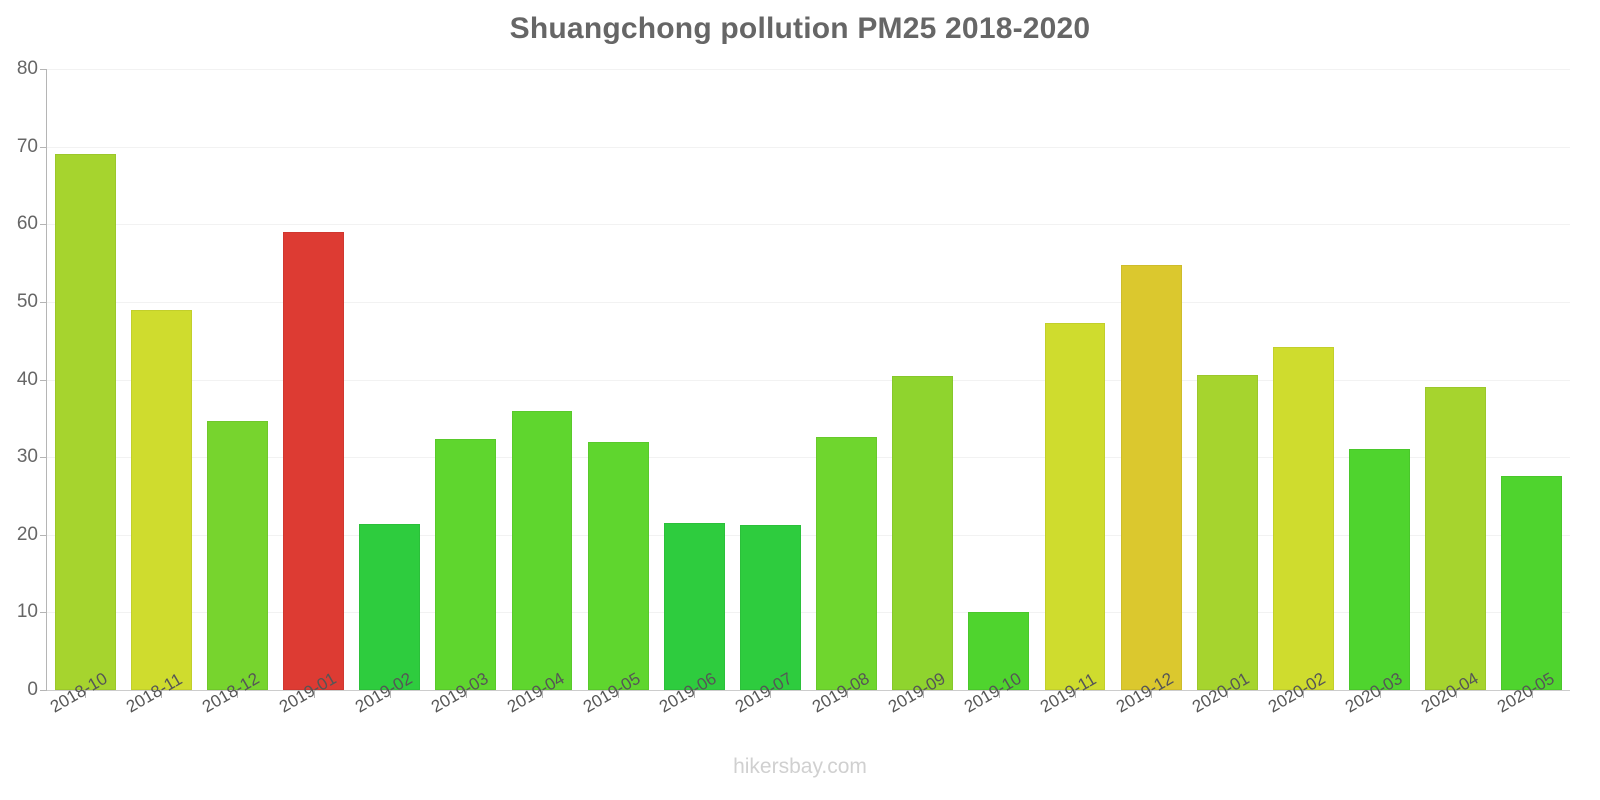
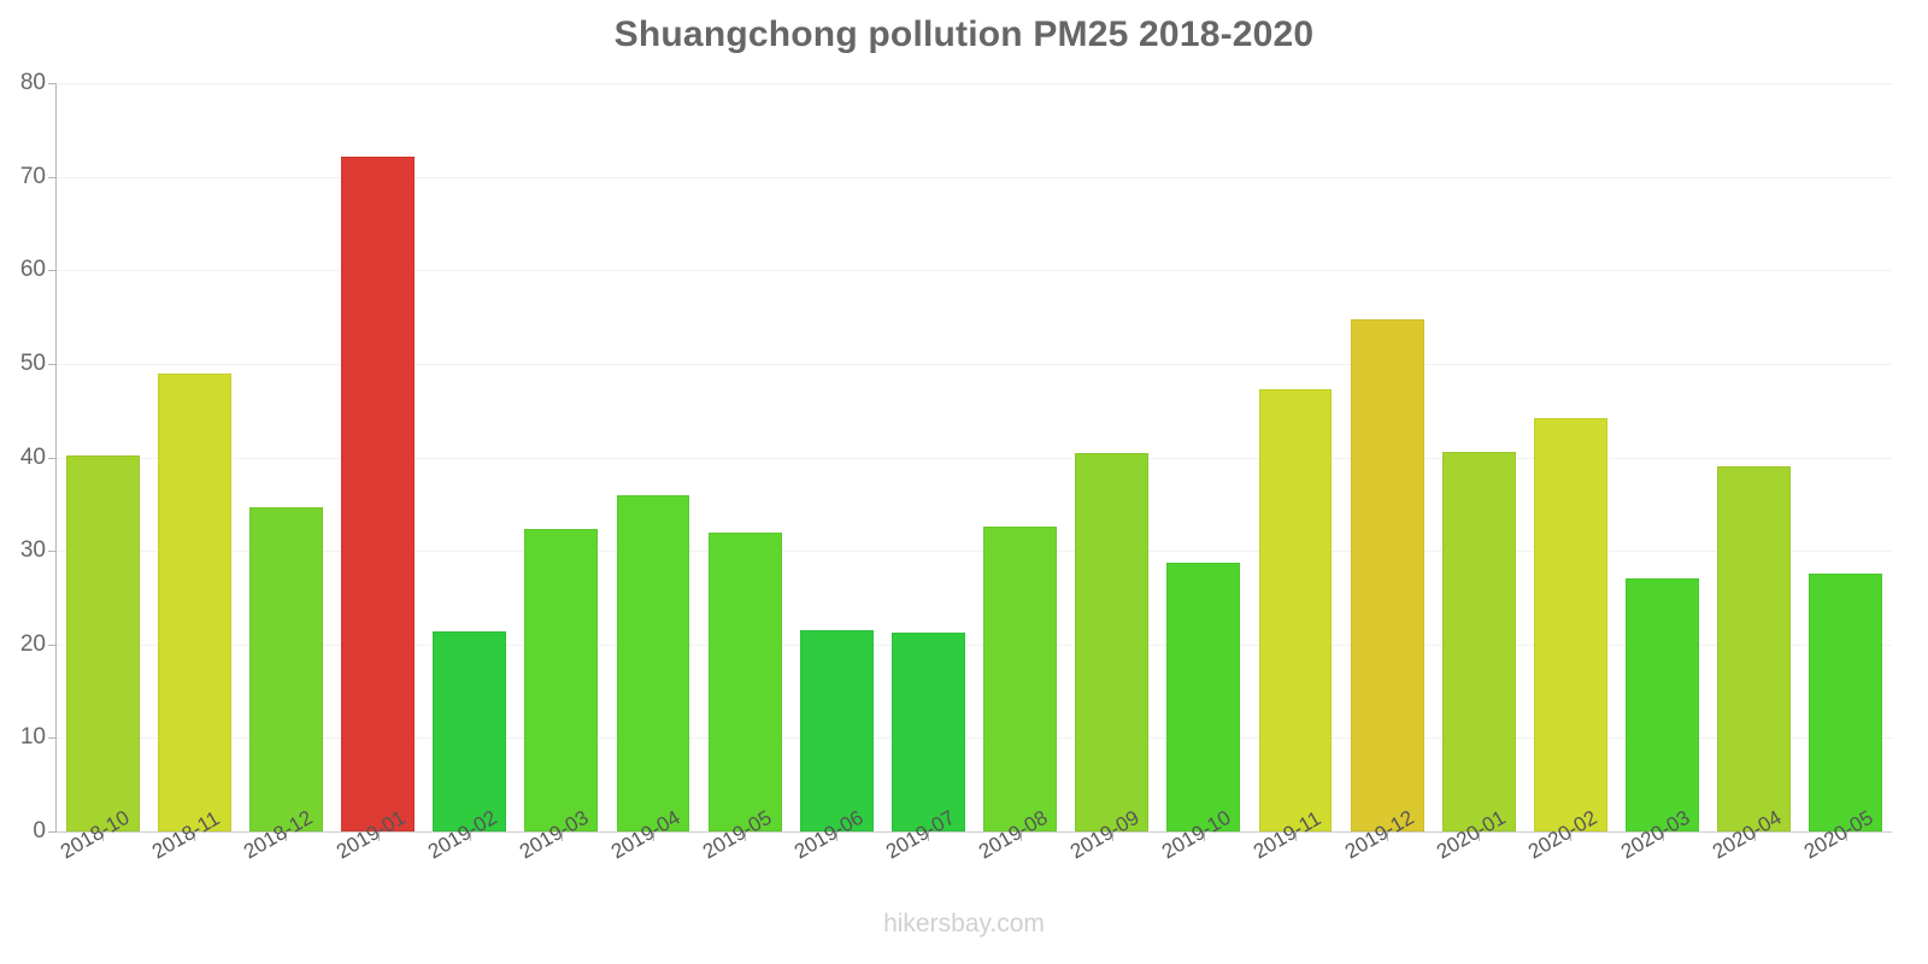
2018-10: 69 -> 40
2019-01: 59 -> 72
2019-10: 10 -> 29
2020-03: 31 -> 27
